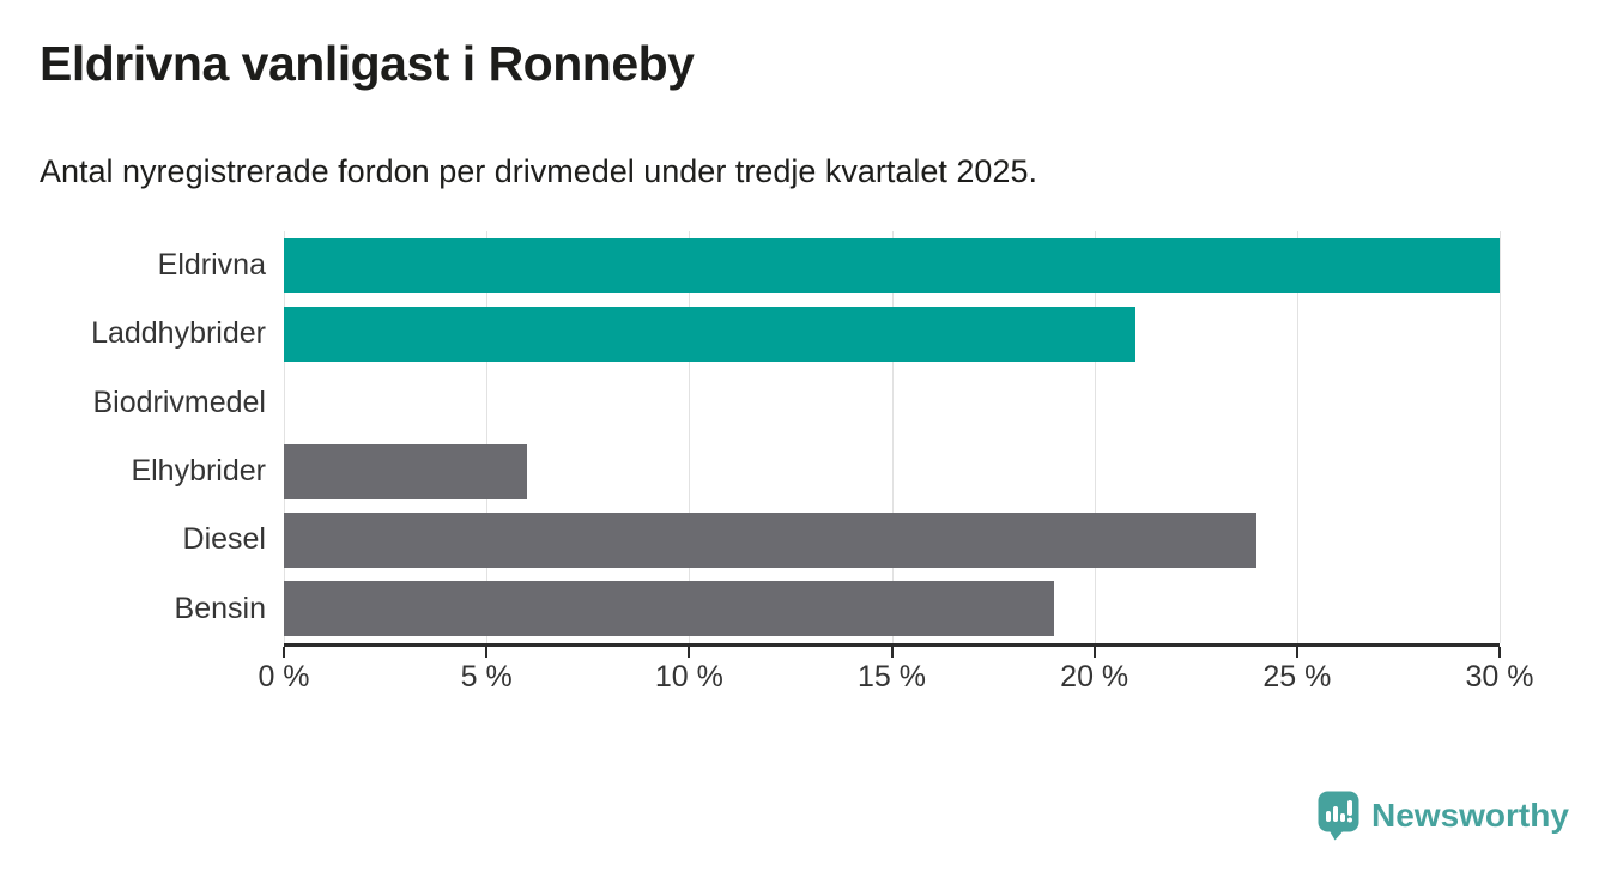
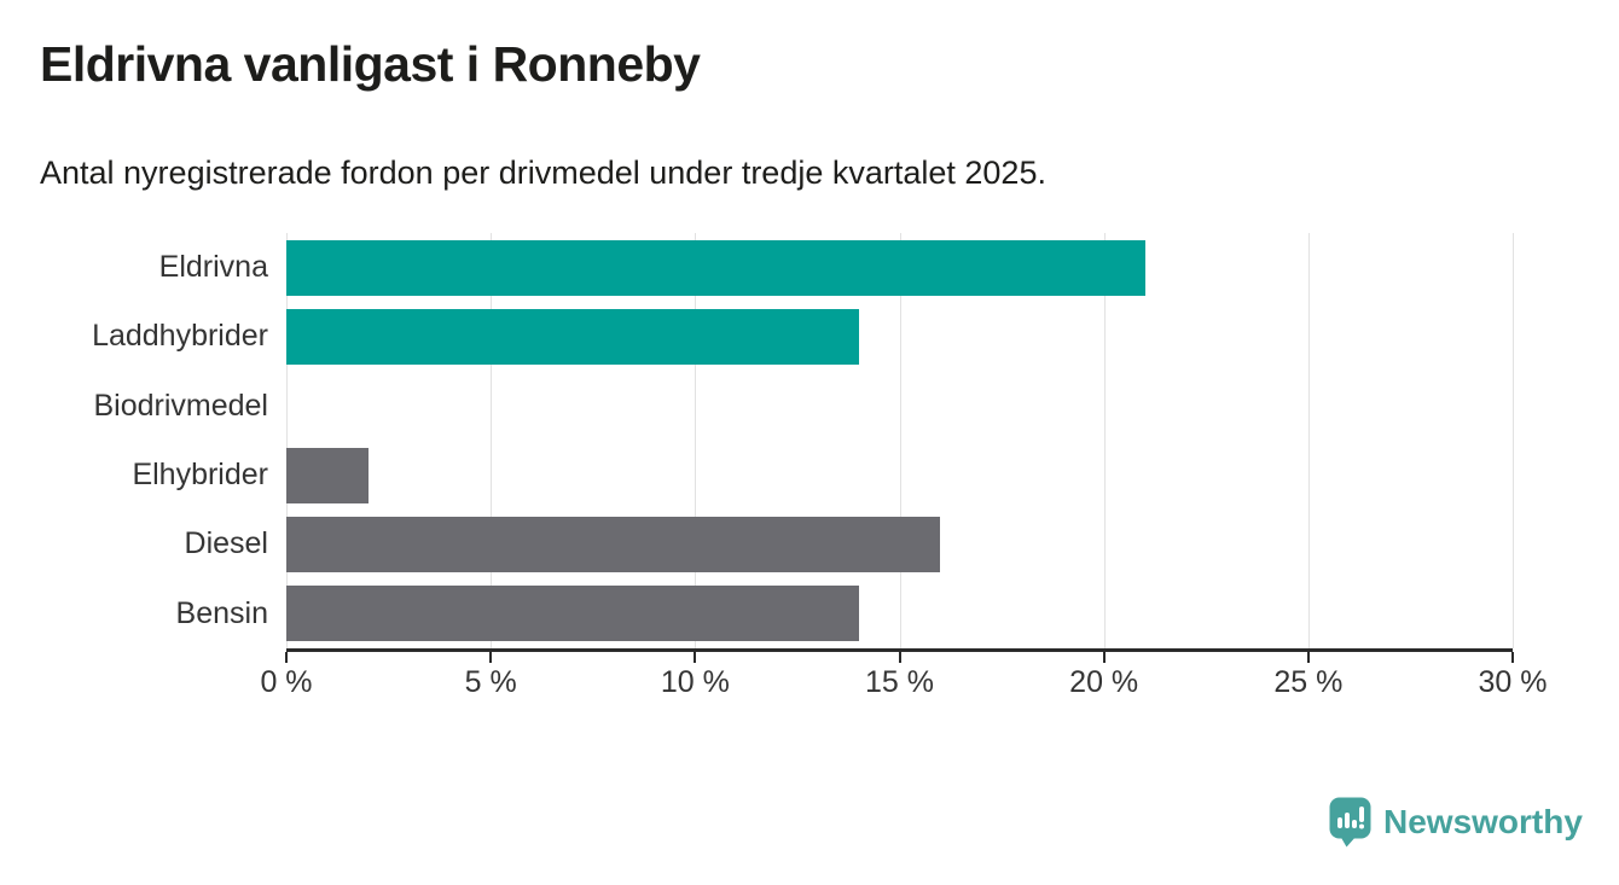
Eldrivna: 30% -> 21%
Laddhybrider: 21% -> 14%
Elhybrider: 6% -> 2%
Diesel: 24% -> 16%
Bensin: 19% -> 14%
